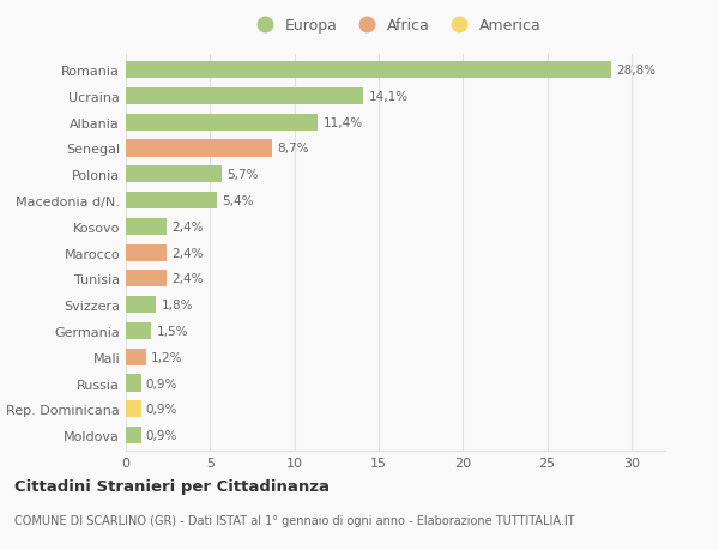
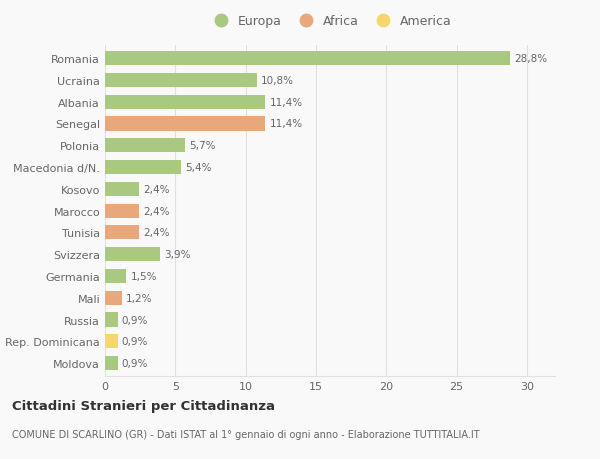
Ucraina: 14,1% -> 10,8%
Senegal: 8,7% -> 11,4%
Svizzera: 1,8% -> 3,9%
